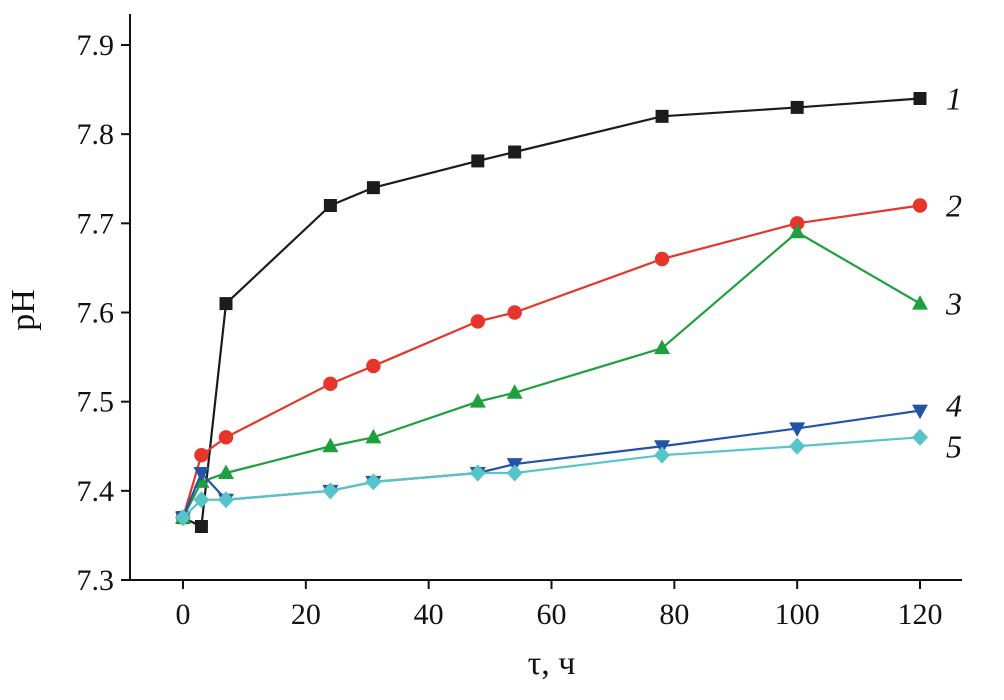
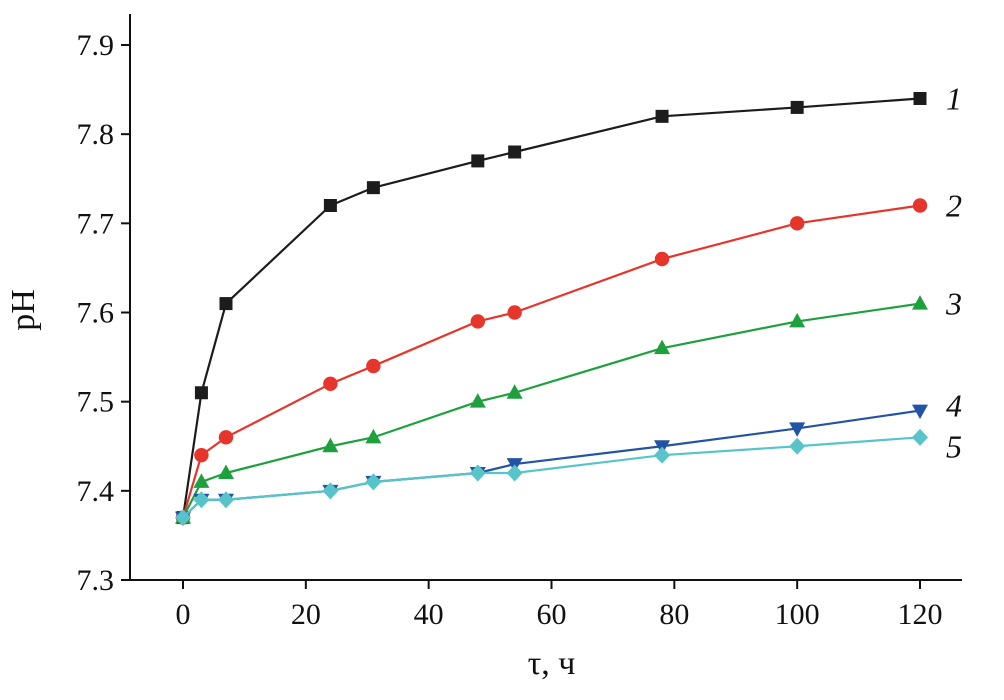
1/3: 7.36 -> 7.51
4/3: 7.42 -> 7.39
3/100: 7.69 -> 7.59
